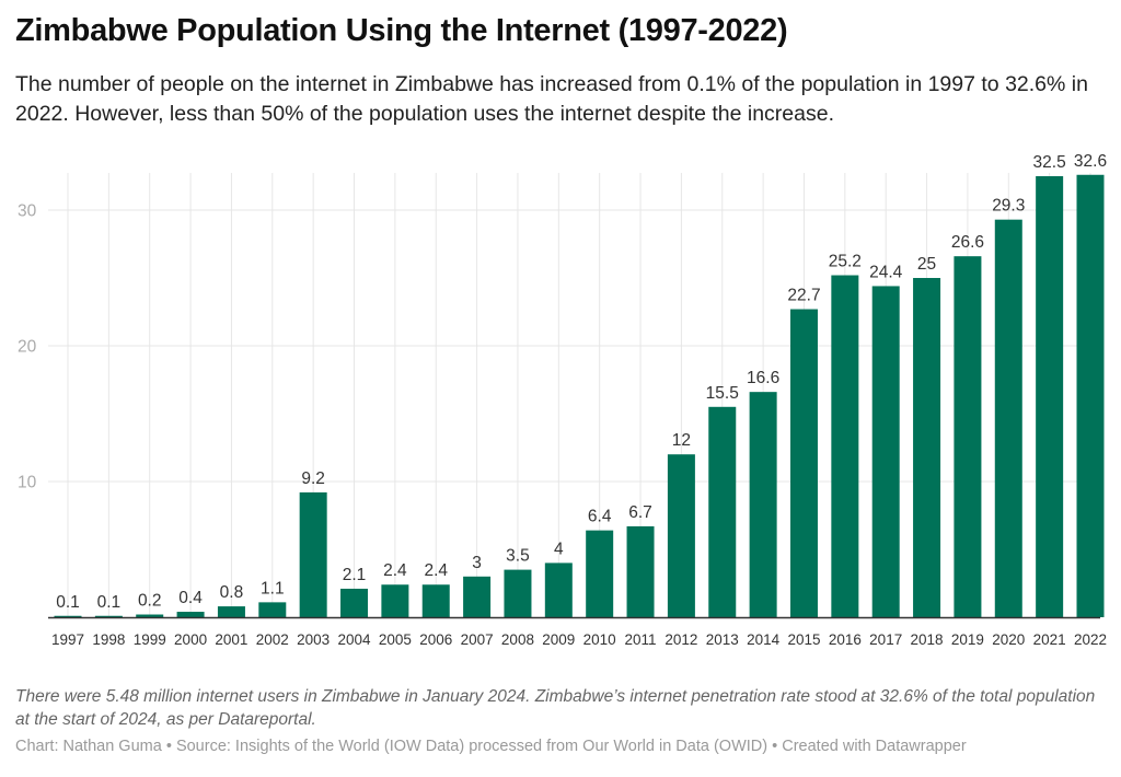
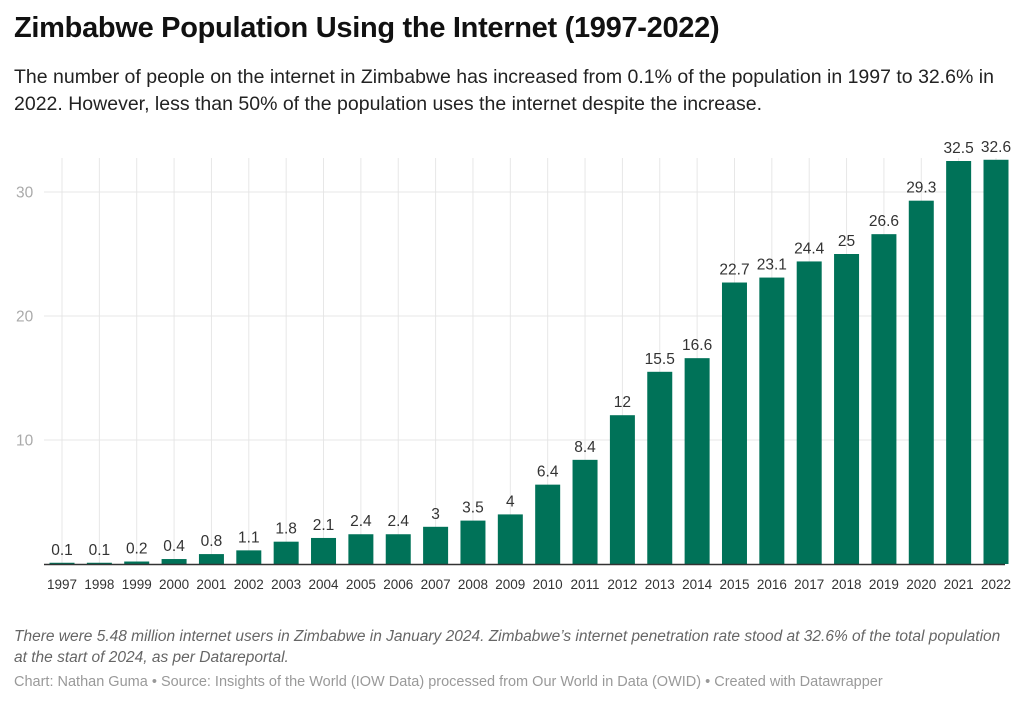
2003: 9.2 -> 1.8
2011: 6.7 -> 8.4
2016: 25.2 -> 23.1
